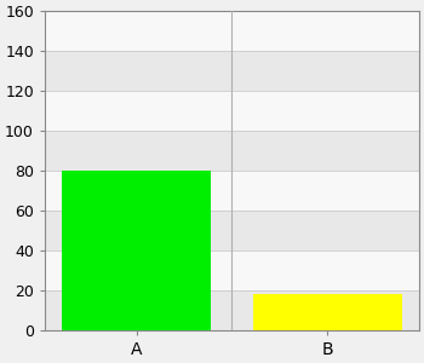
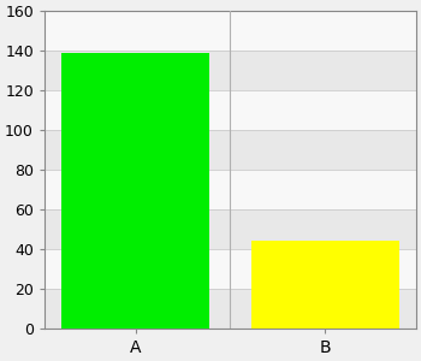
A: 80 -> 139
B: 18 -> 44
